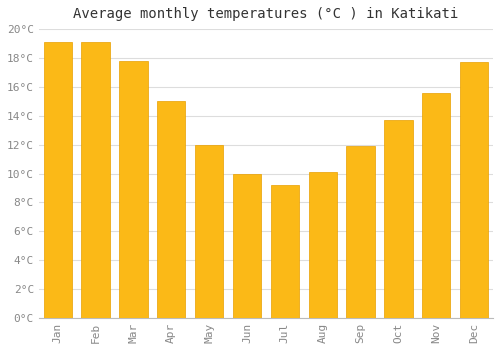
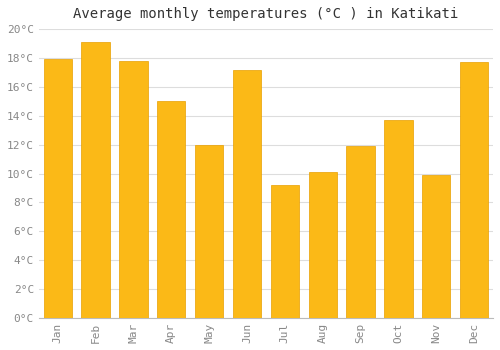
Jan: 19.1°C -> 17.9°C
Jun: 10.0°C -> 17.2°C
Nov: 15.6°C -> 9.9°C
